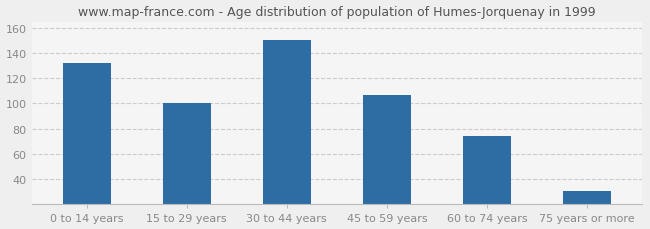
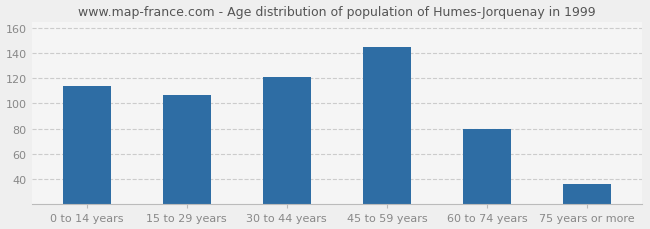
0 to 14 years: 132 -> 114
15 to 29 years: 100 -> 107
30 to 44 years: 150 -> 121
45 to 59 years: 107 -> 145
60 to 74 years: 74 -> 80
75 years or more: 31 -> 36
